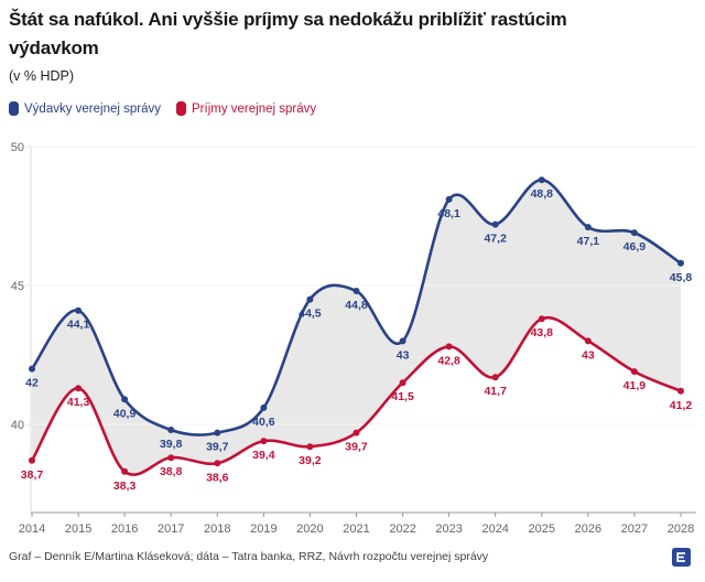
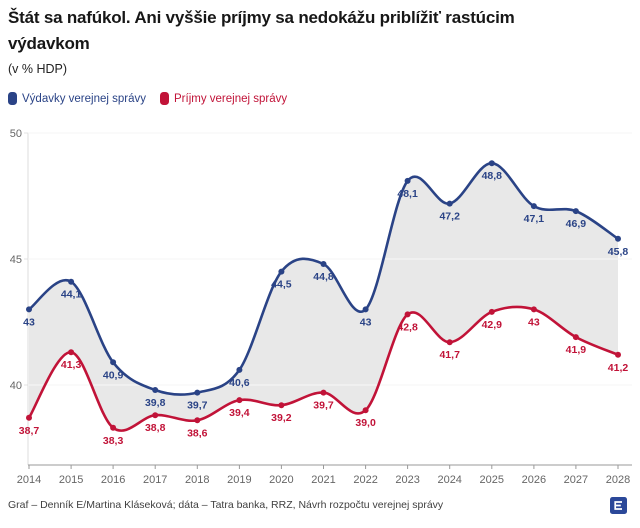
Výdavky verejnej správy/2014: 42 -> 43
Príjmy verejnej správy/2022: 41,5 -> 39,0
Príjmy verejnej správy/2025: 43,8 -> 42,9
